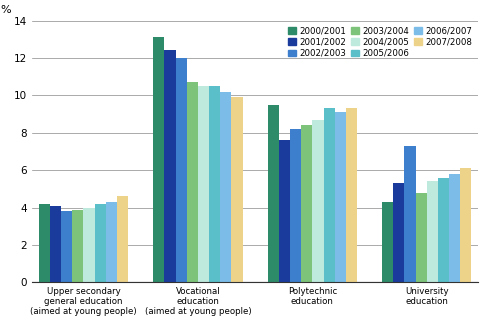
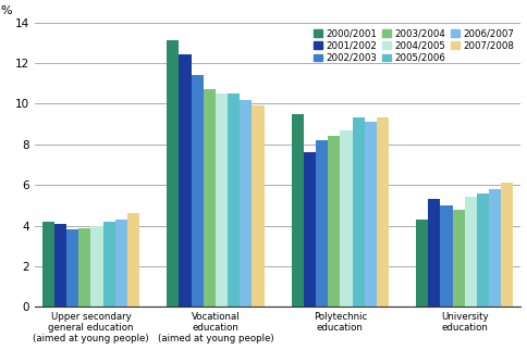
2002/2003/Vocational education (aimed at young people): 12.0 -> 11.4
2002/2003/University education: 7.3 -> 5.0
